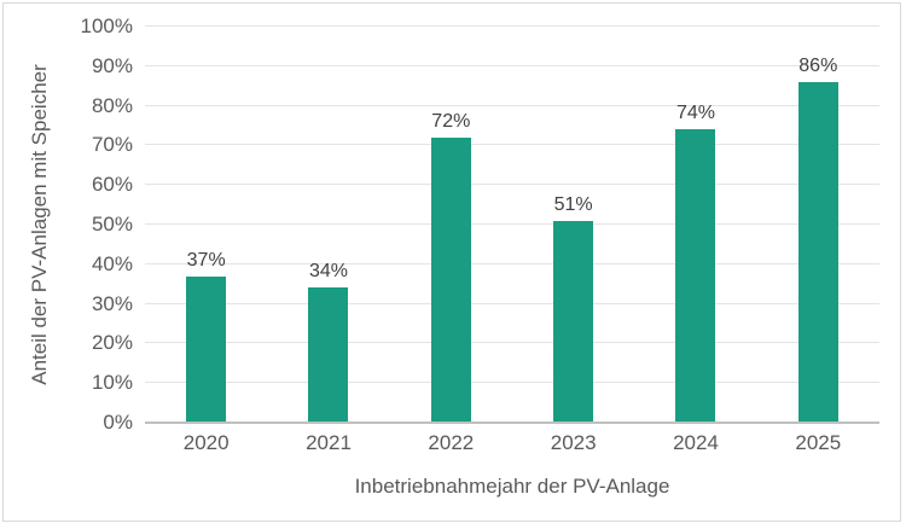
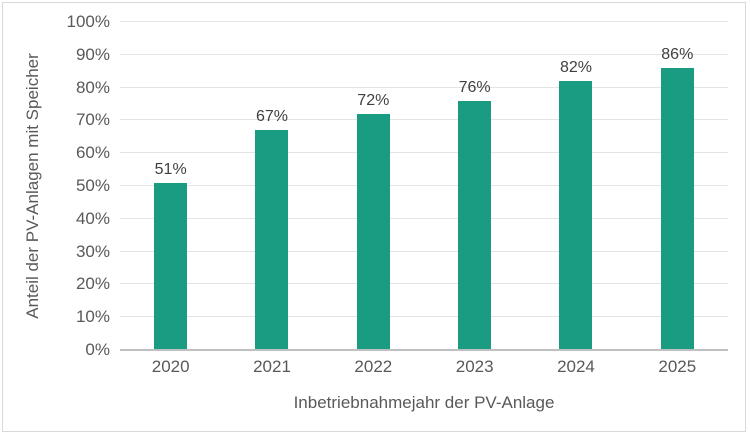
2020: 37% -> 51%
2021: 34% -> 67%
2023: 51% -> 76%
2024: 74% -> 82%
